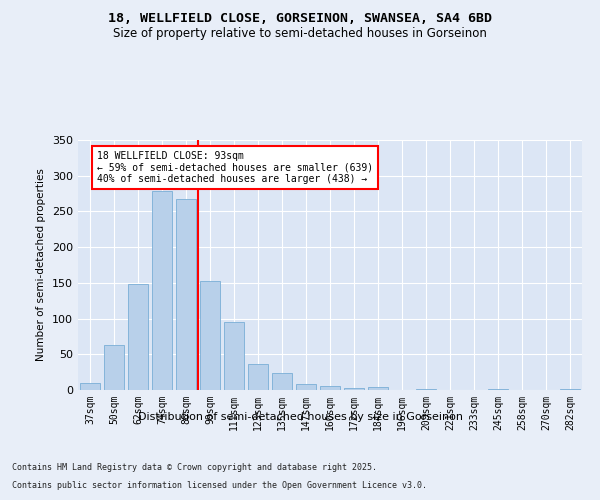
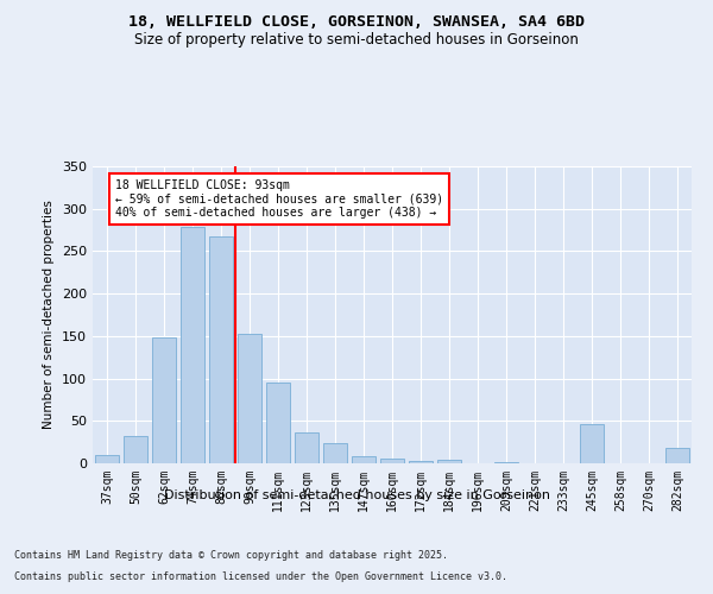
50sqm: 63 -> 32
245sqm: 1 -> 46
282sqm: 2 -> 18
